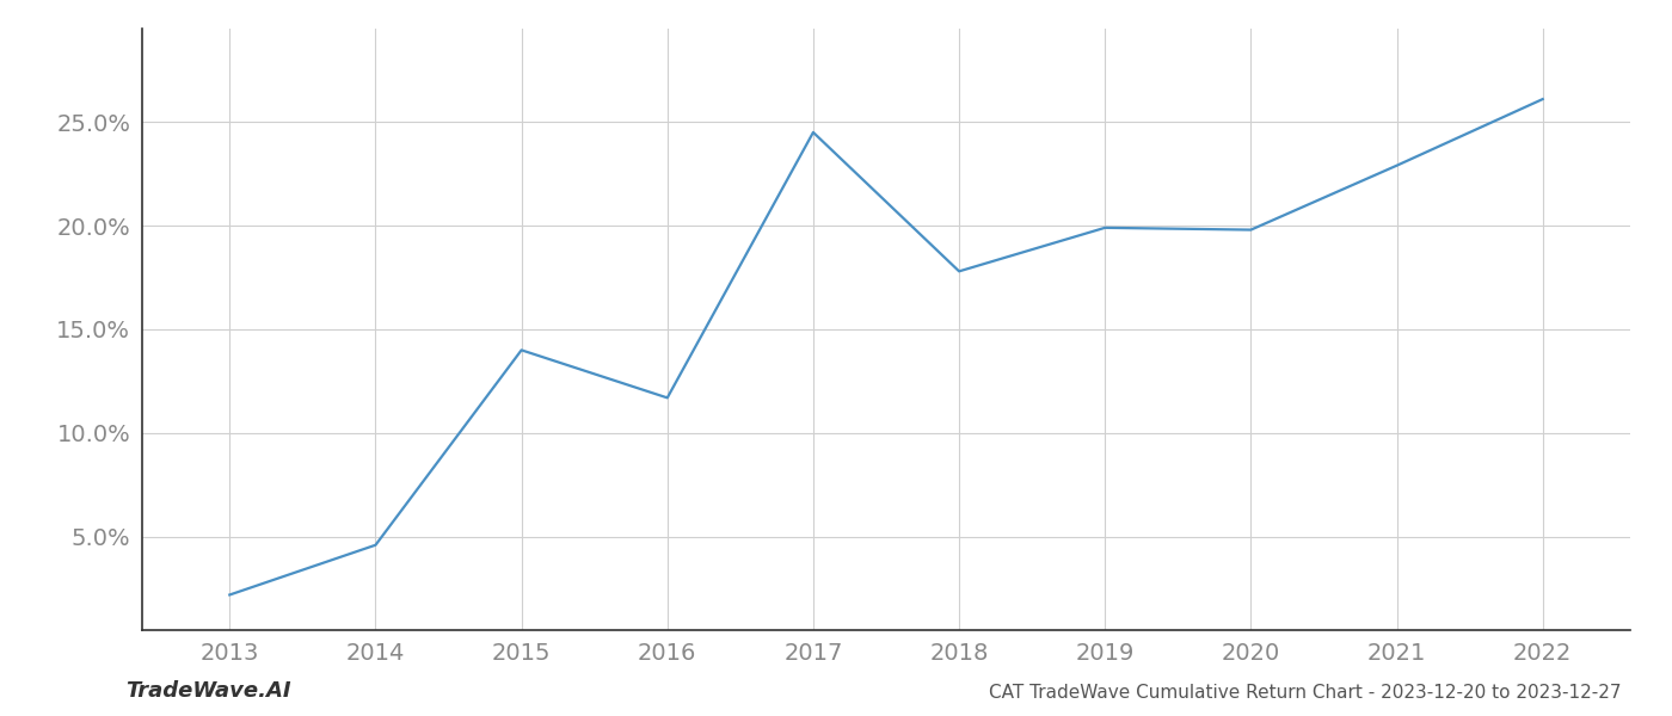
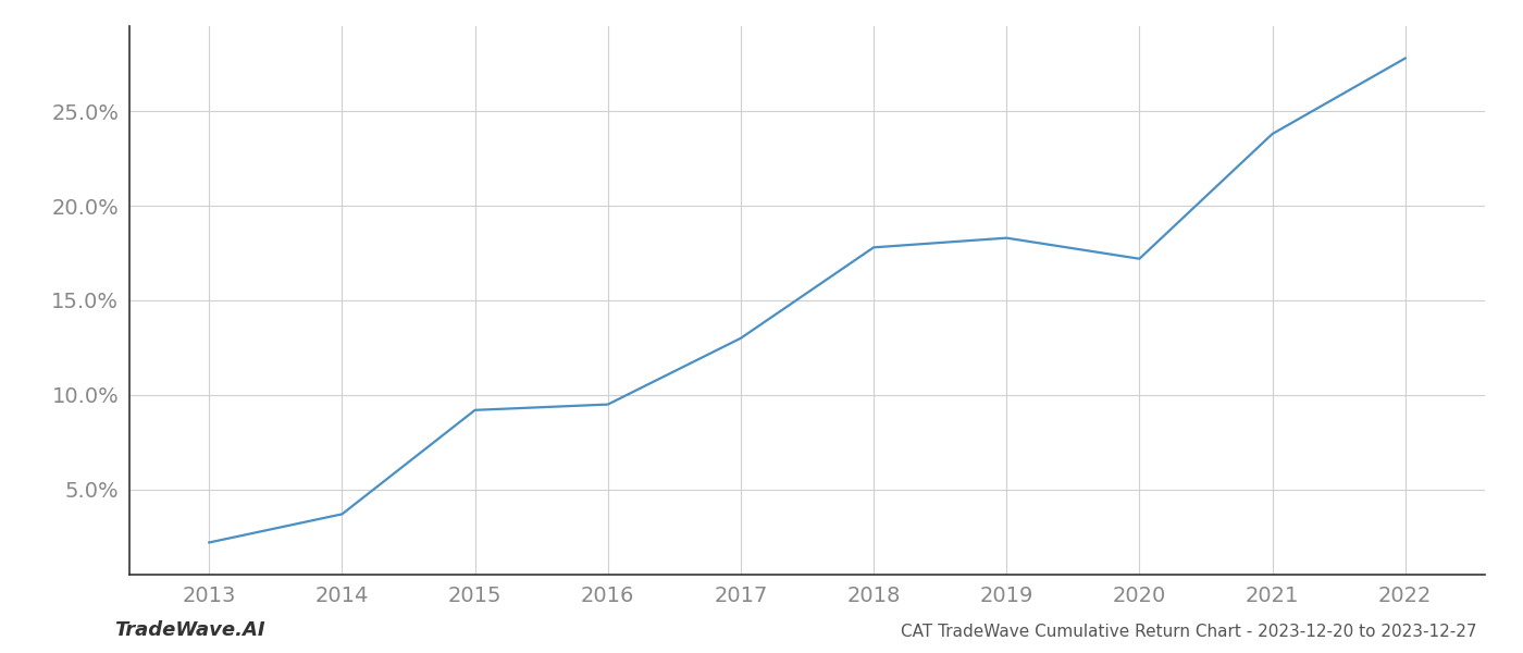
2014: 4.6% -> 3.7%
2015: 14.0% -> 9.2%
2016: 11.7% -> 9.5%
2017: 24.5% -> 13.0%
2019: 19.9% -> 18.3%
2020: 19.8% -> 17.2%
2021: 22.9% -> 23.8%
2022: 26.1% -> 27.8%
